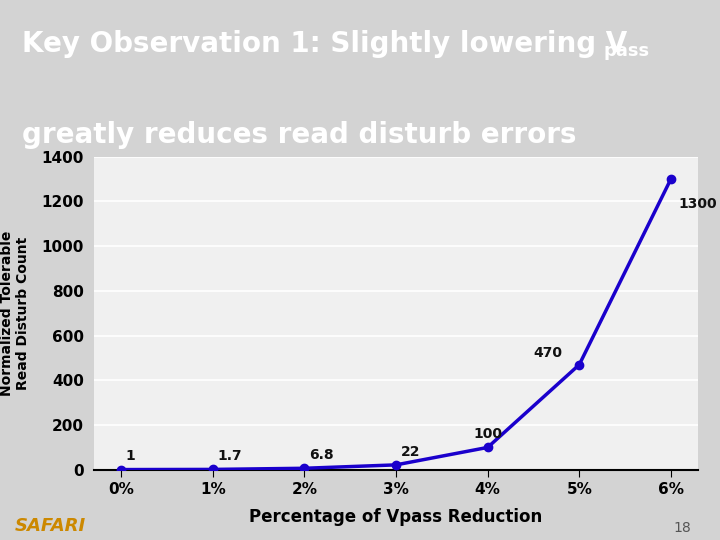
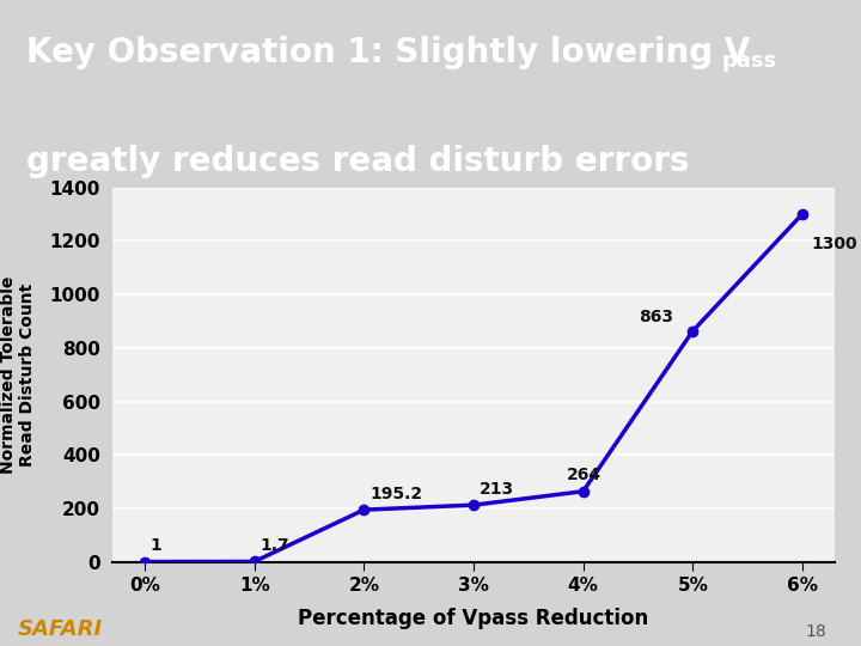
2%: 6.8 -> 195.2
3%: 22 -> 213
4%: 100 -> 264
5%: 470 -> 863
